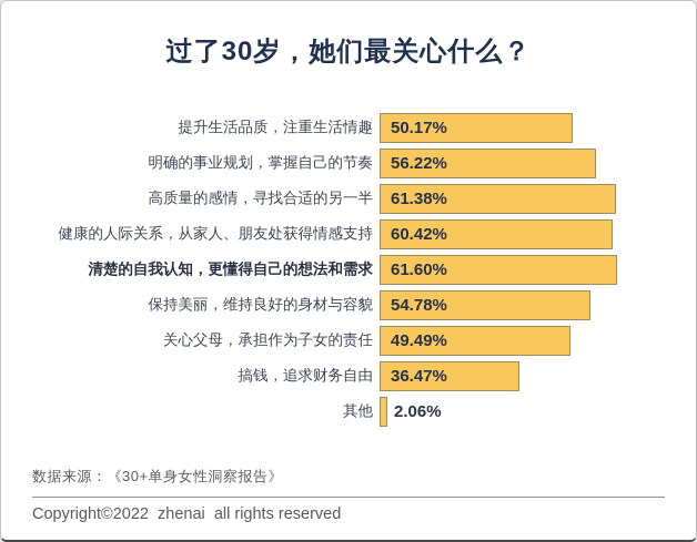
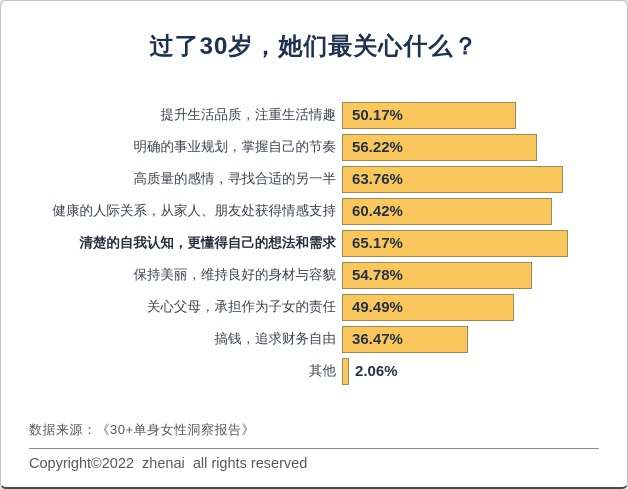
高质量的感情，寻找合适的另一半: 61.38% -> 63.76%
清楚的自我认知，更懂得自己的想法和需求: 61.60% -> 65.17%
